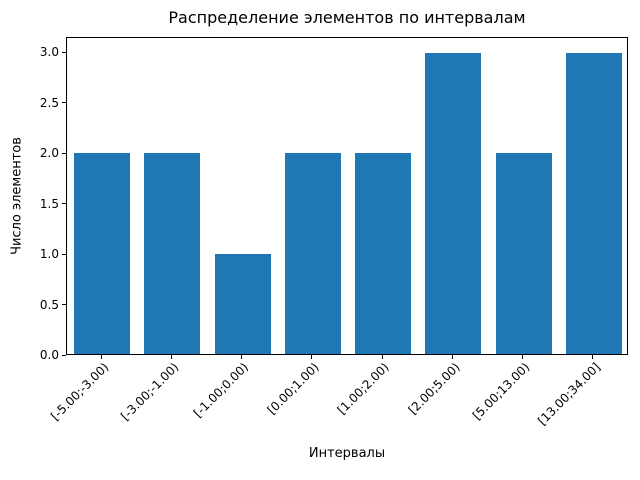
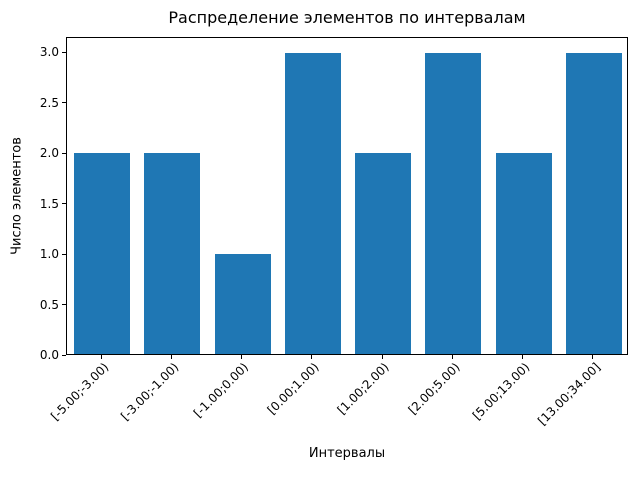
[0.00;1.00): 2 -> 3
